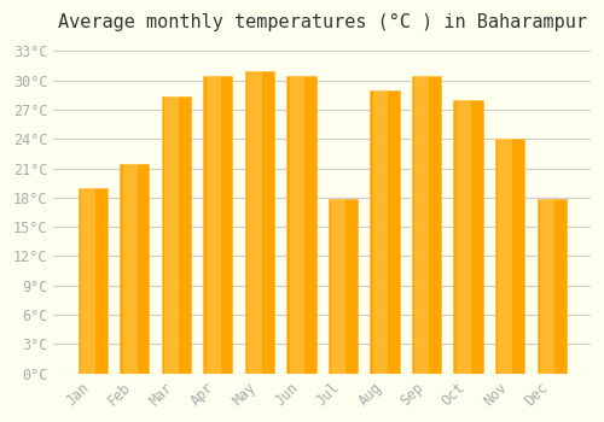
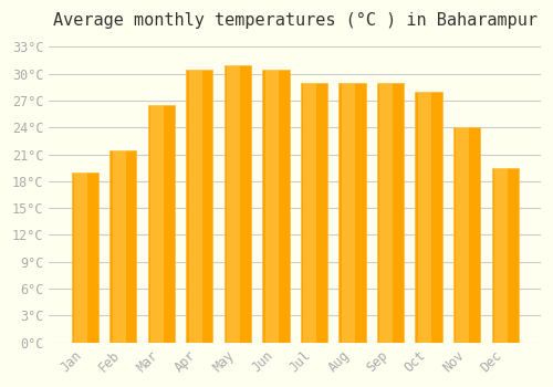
Mar: 28.4°C -> 26.5°C
Jul: 17.8°C -> 29.0°C
Sep: 30.4°C -> 29.0°C
Dec: 17.8°C -> 19.5°C
